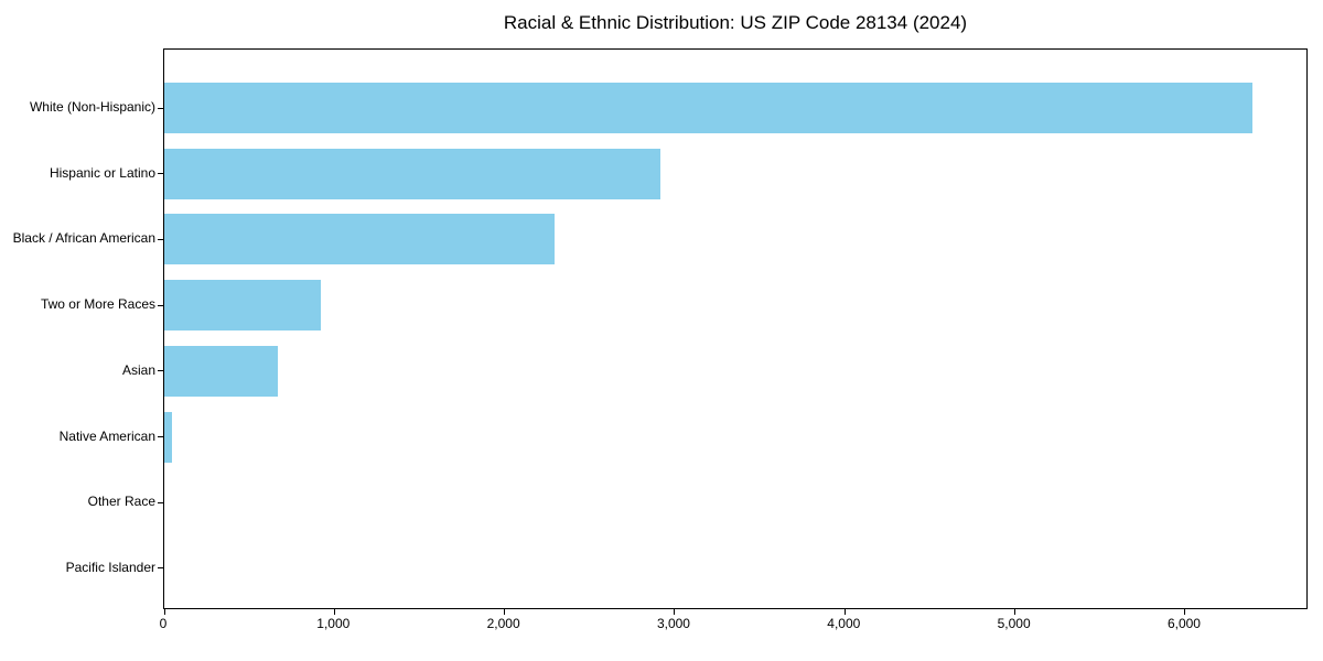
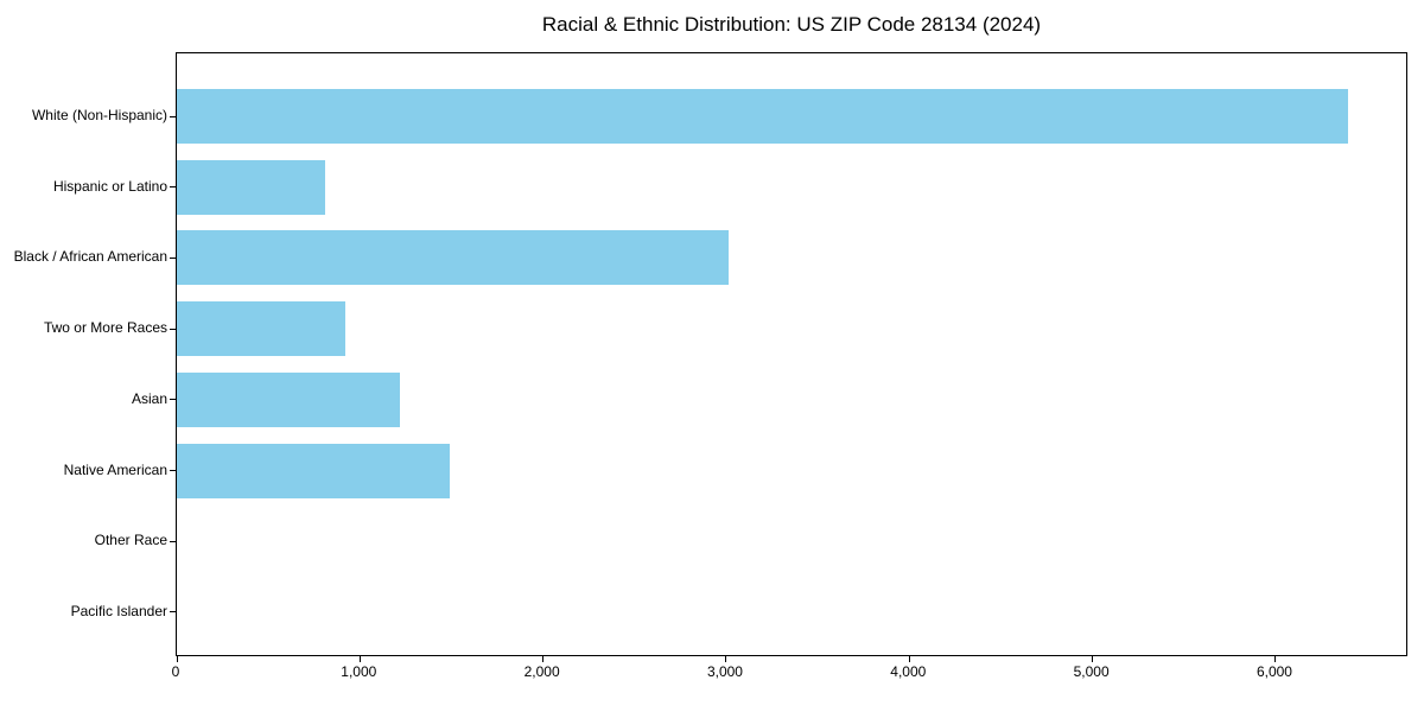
Hispanic or Latino: 2920 -> 810
Black / African American: 2300 -> 3020
Asian: 670 -> 1220
Native American: 50 -> 1490
